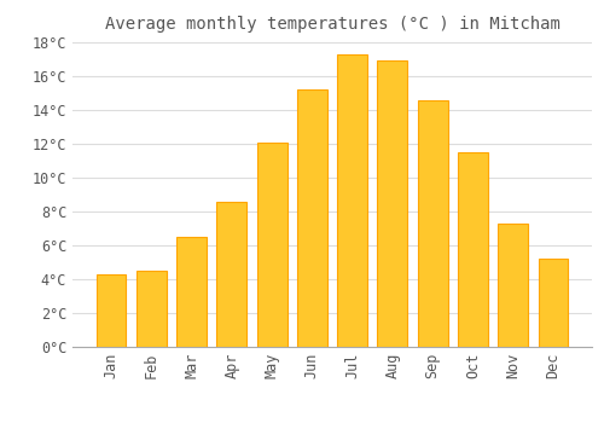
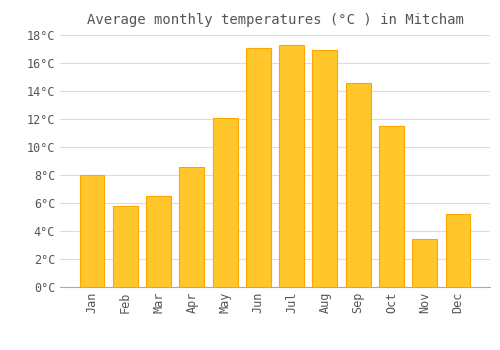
Jan: 4.3°C -> 8.0°C
Feb: 4.5°C -> 5.8°C
Jun: 15.2°C -> 17.1°C
Nov: 7.3°C -> 3.4°C
